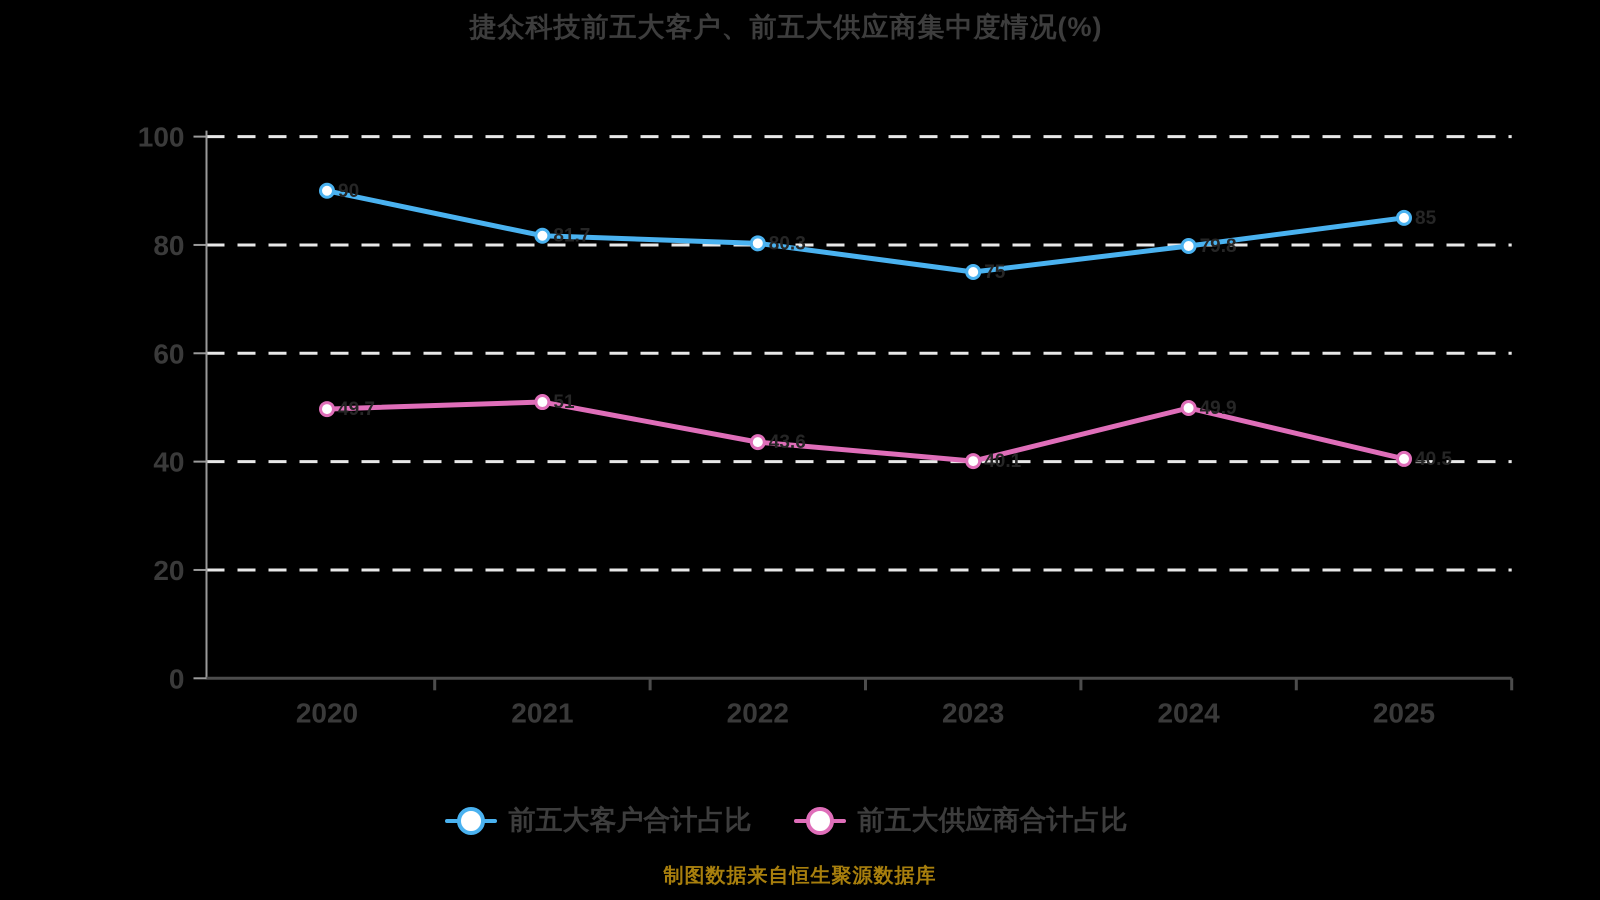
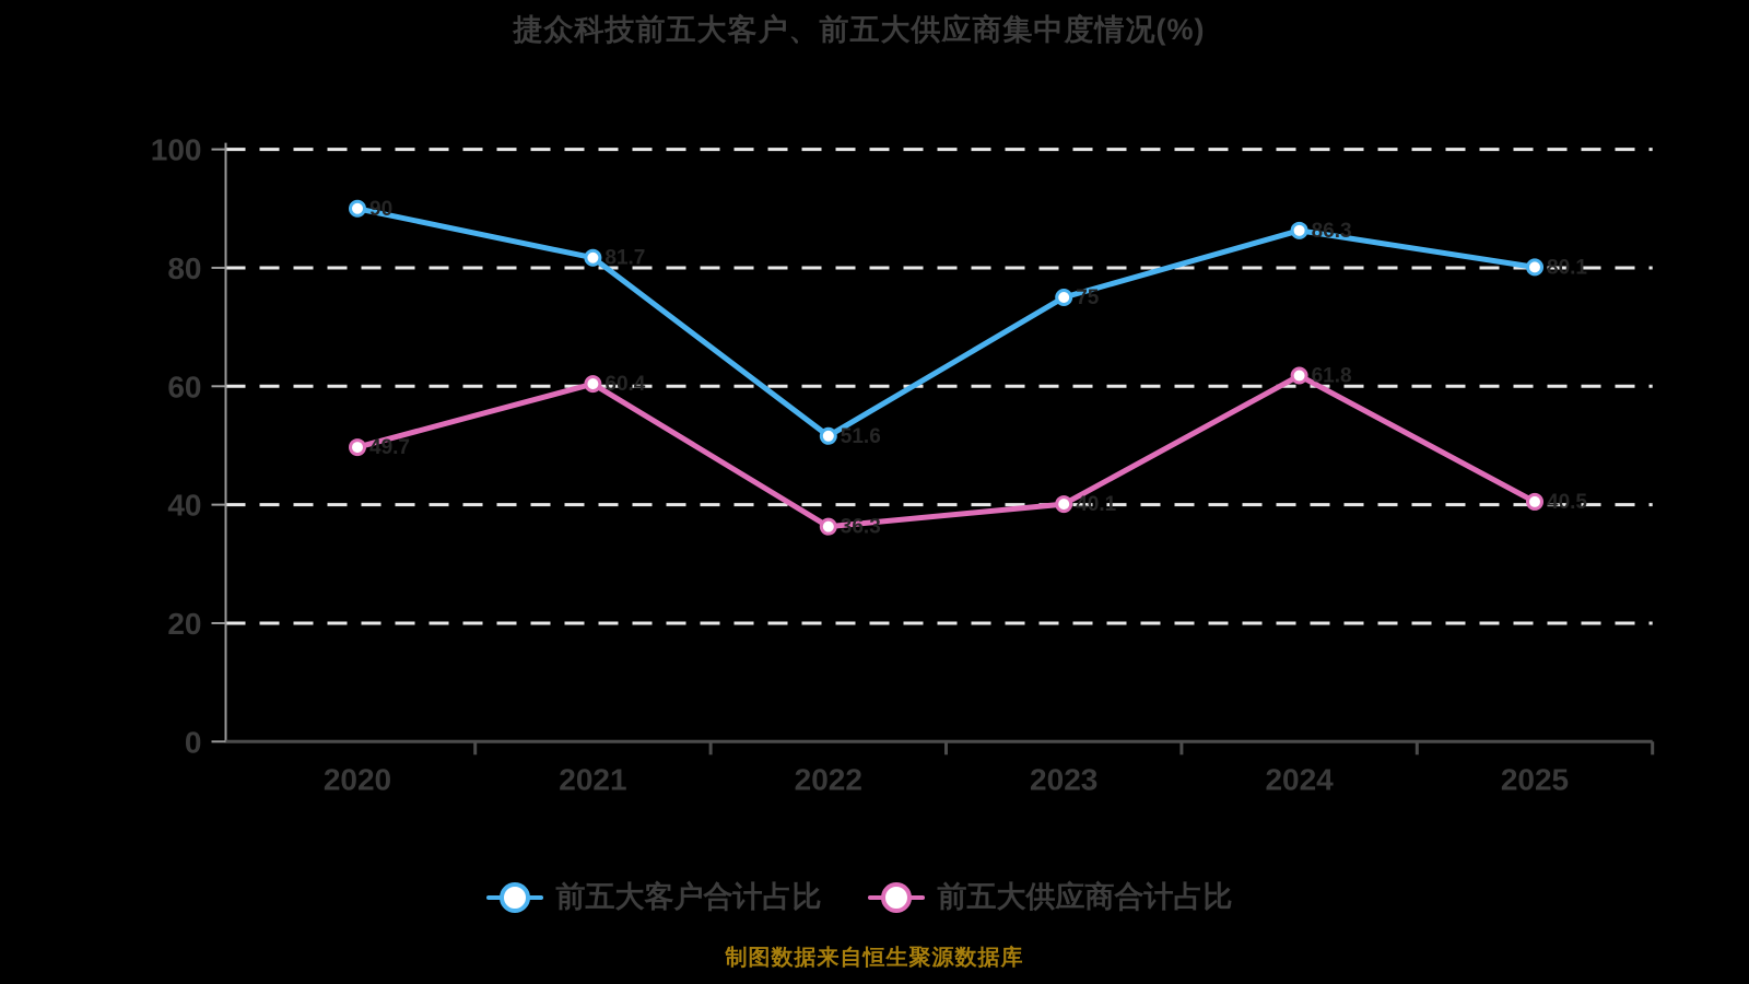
前五大供应商合计占比/2021: 51 -> 60.4
前五大客户合计占比/2022: 80.3 -> 51.6
前五大供应商合计占比/2022: 43.6 -> 36.3
前五大客户合计占比/2024: 79.8 -> 86.3
前五大供应商合计占比/2024: 49.9 -> 61.8
前五大客户合计占比/2025: 85 -> 80.1
